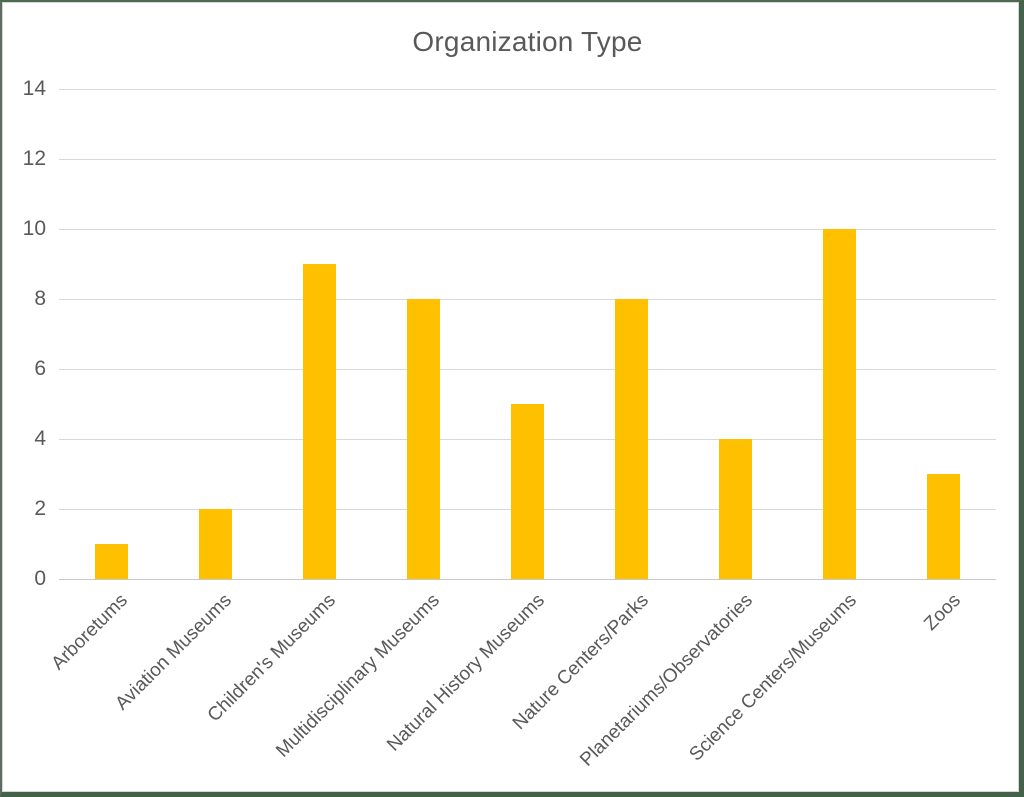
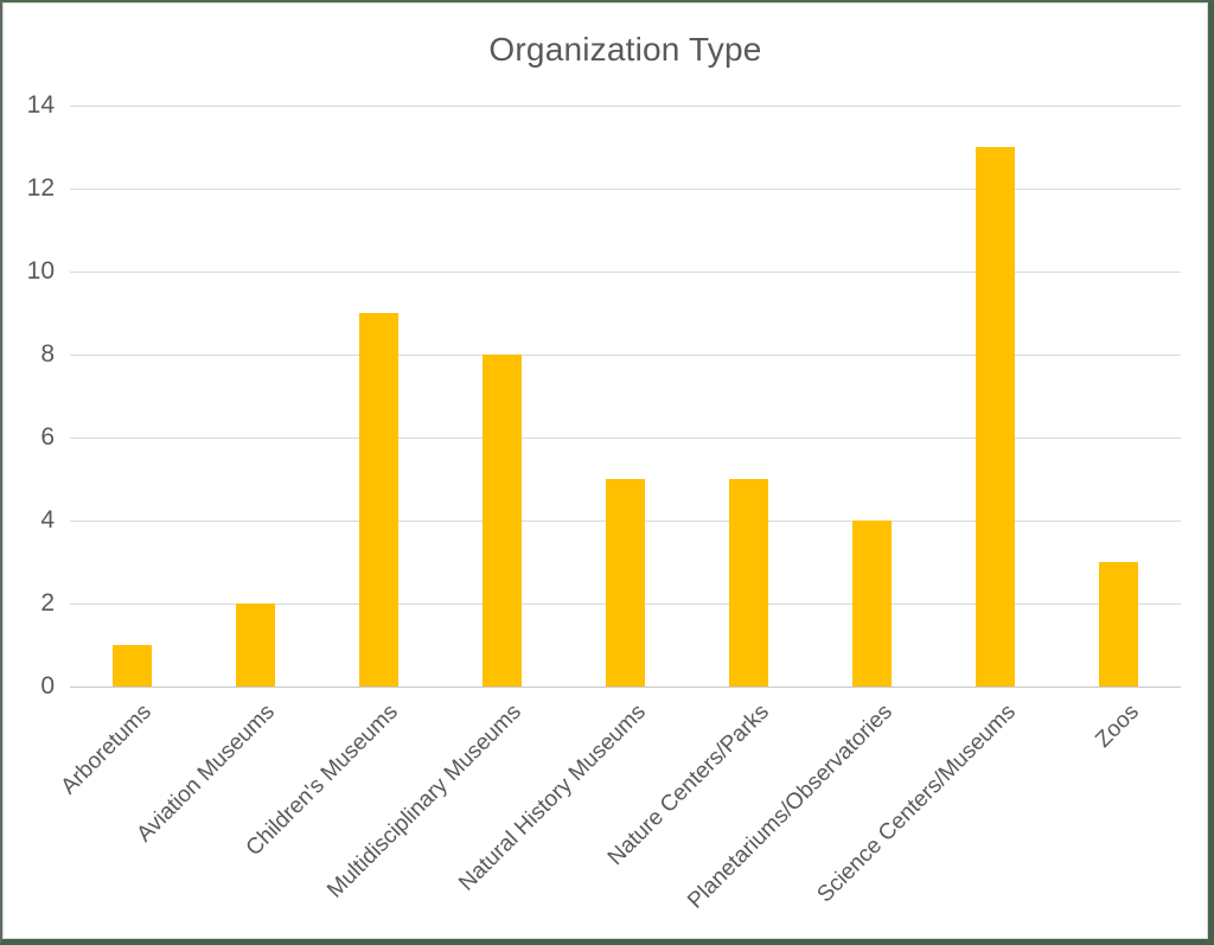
Nature Centers/Parks: 8 -> 5
Science Centers/Museums: 10 -> 13
